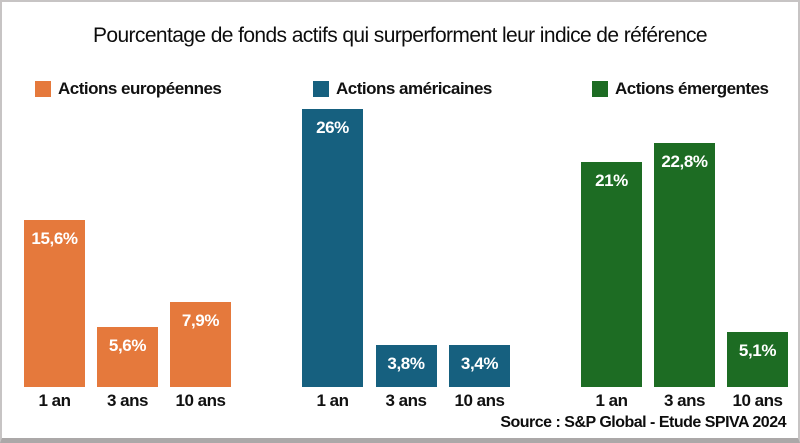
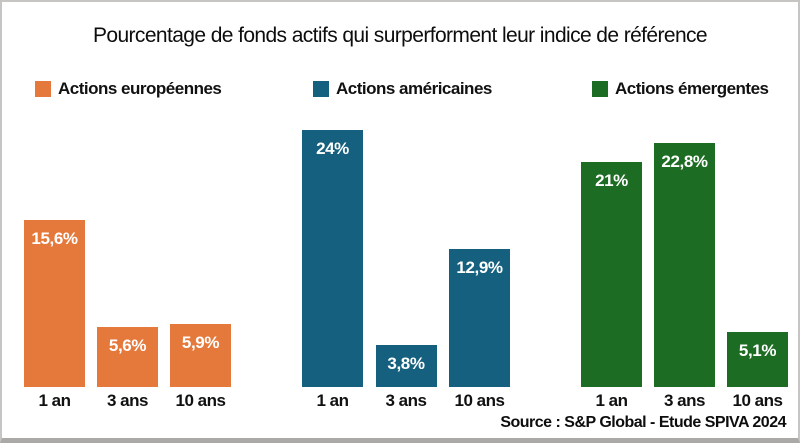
Actions américaines/1 an: 26% -> 24%
Actions européennes/10 ans: 7,9% -> 5,9%
Actions américaines/10 ans: 3,4% -> 12,9%
